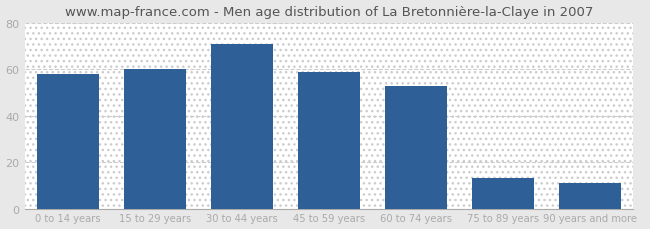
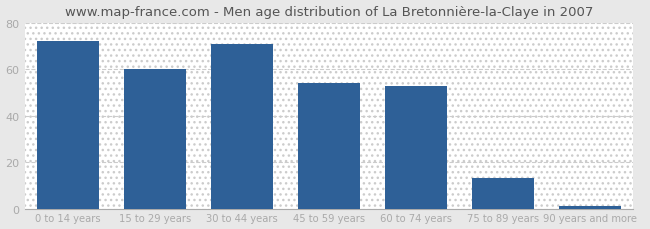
0 to 14 years: 58 -> 72
45 to 59 years: 59 -> 54
90 years and more: 11 -> 1
